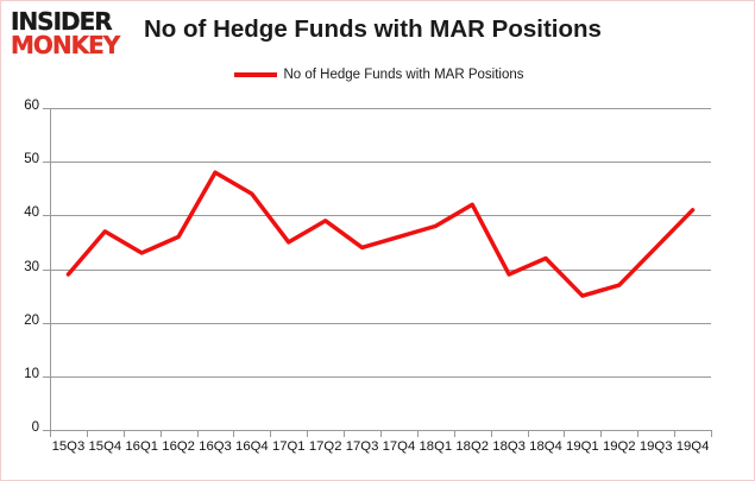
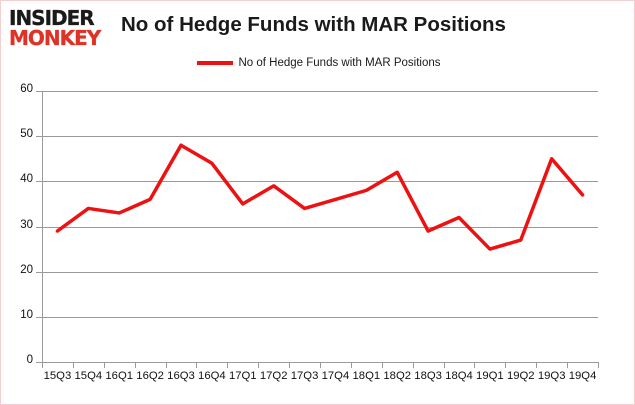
15Q4: 37 -> 34
19Q3: 34 -> 45
19Q4: 41 -> 37
